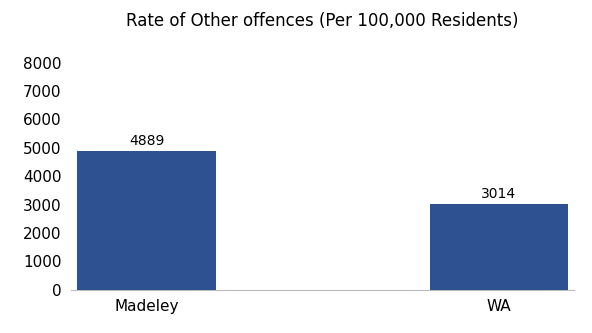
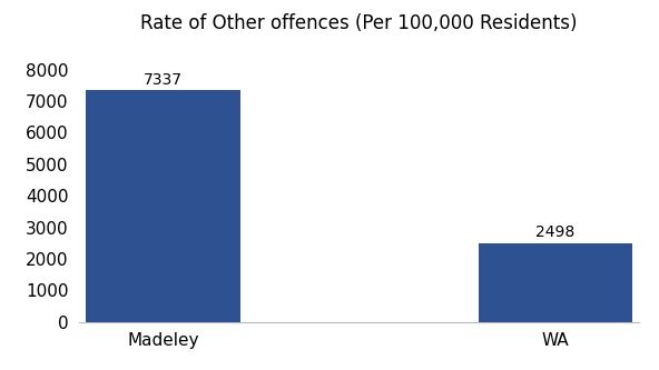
Madeley: 4889 -> 7337
WA: 3014 -> 2498
